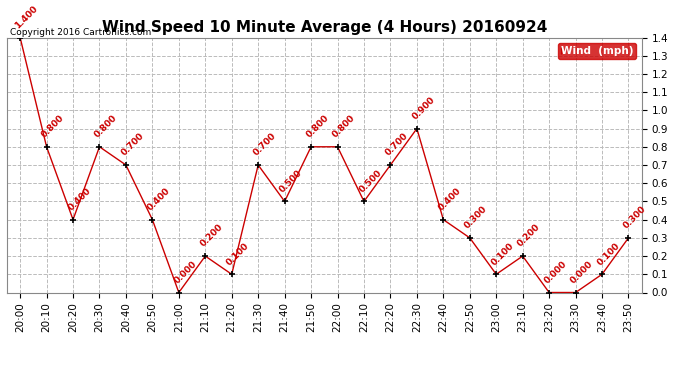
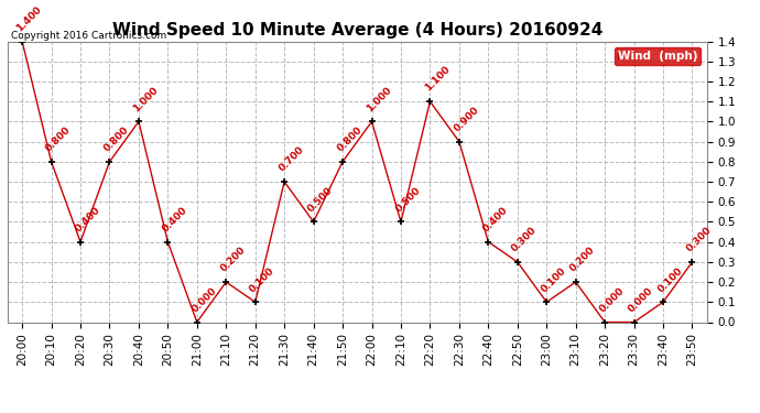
20:40: 0.700 -> 1.000
22:00: 0.800 -> 1.000
22:20: 0.700 -> 1.100
